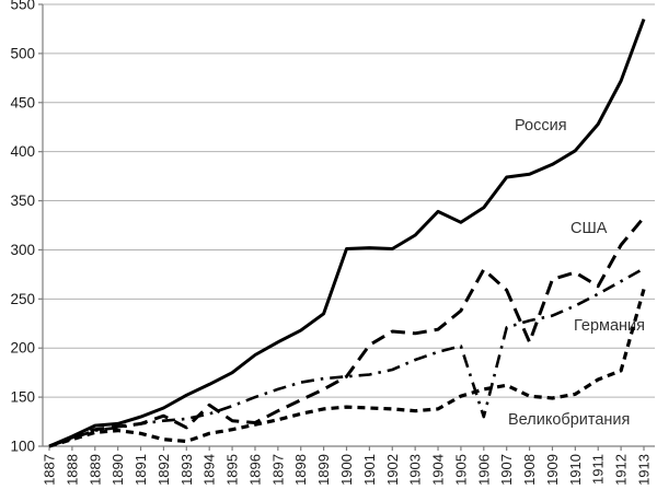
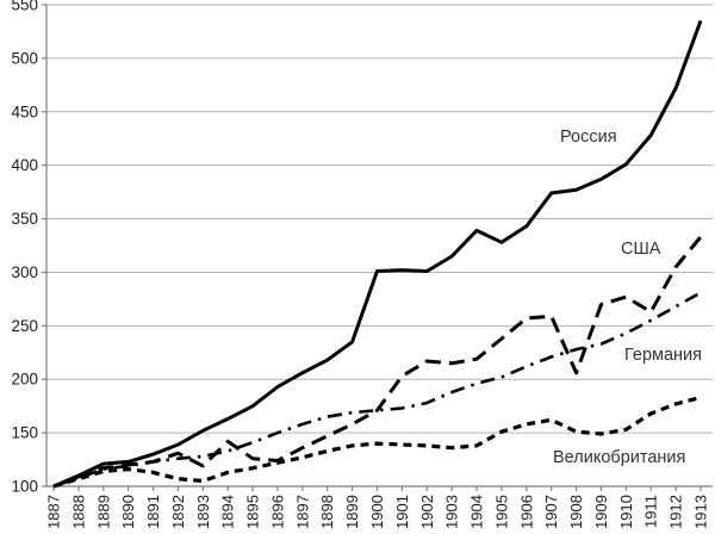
США/1906: 280 -> 260
Германия/1906: 130 -> 210
Великобритания/1913: 260 -> 180
